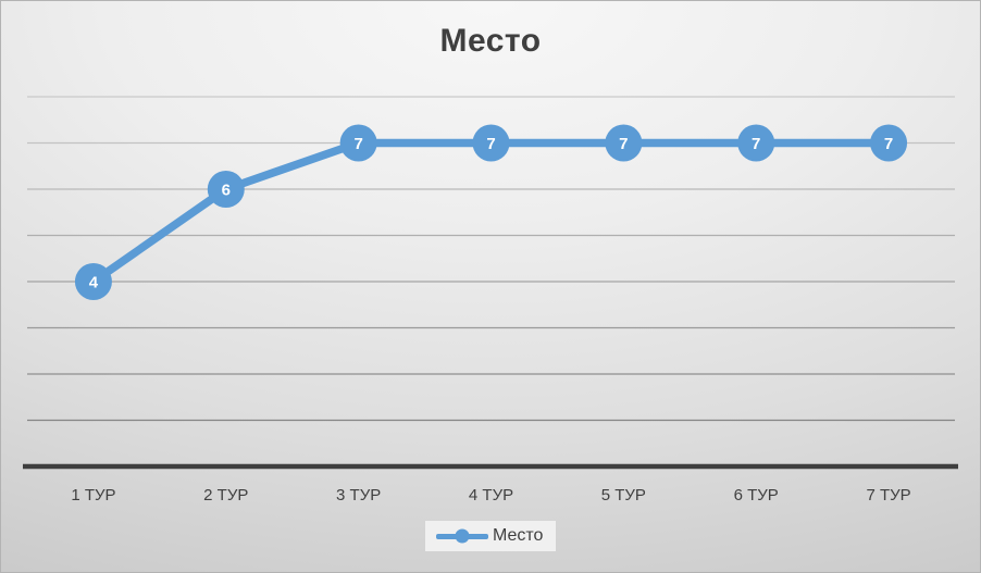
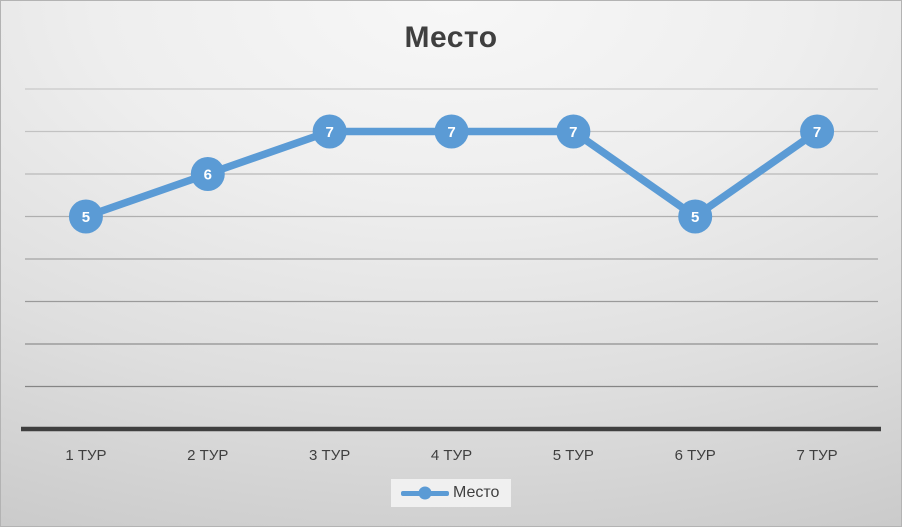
1 ТУР: 4 -> 5
6 ТУР: 7 -> 5
